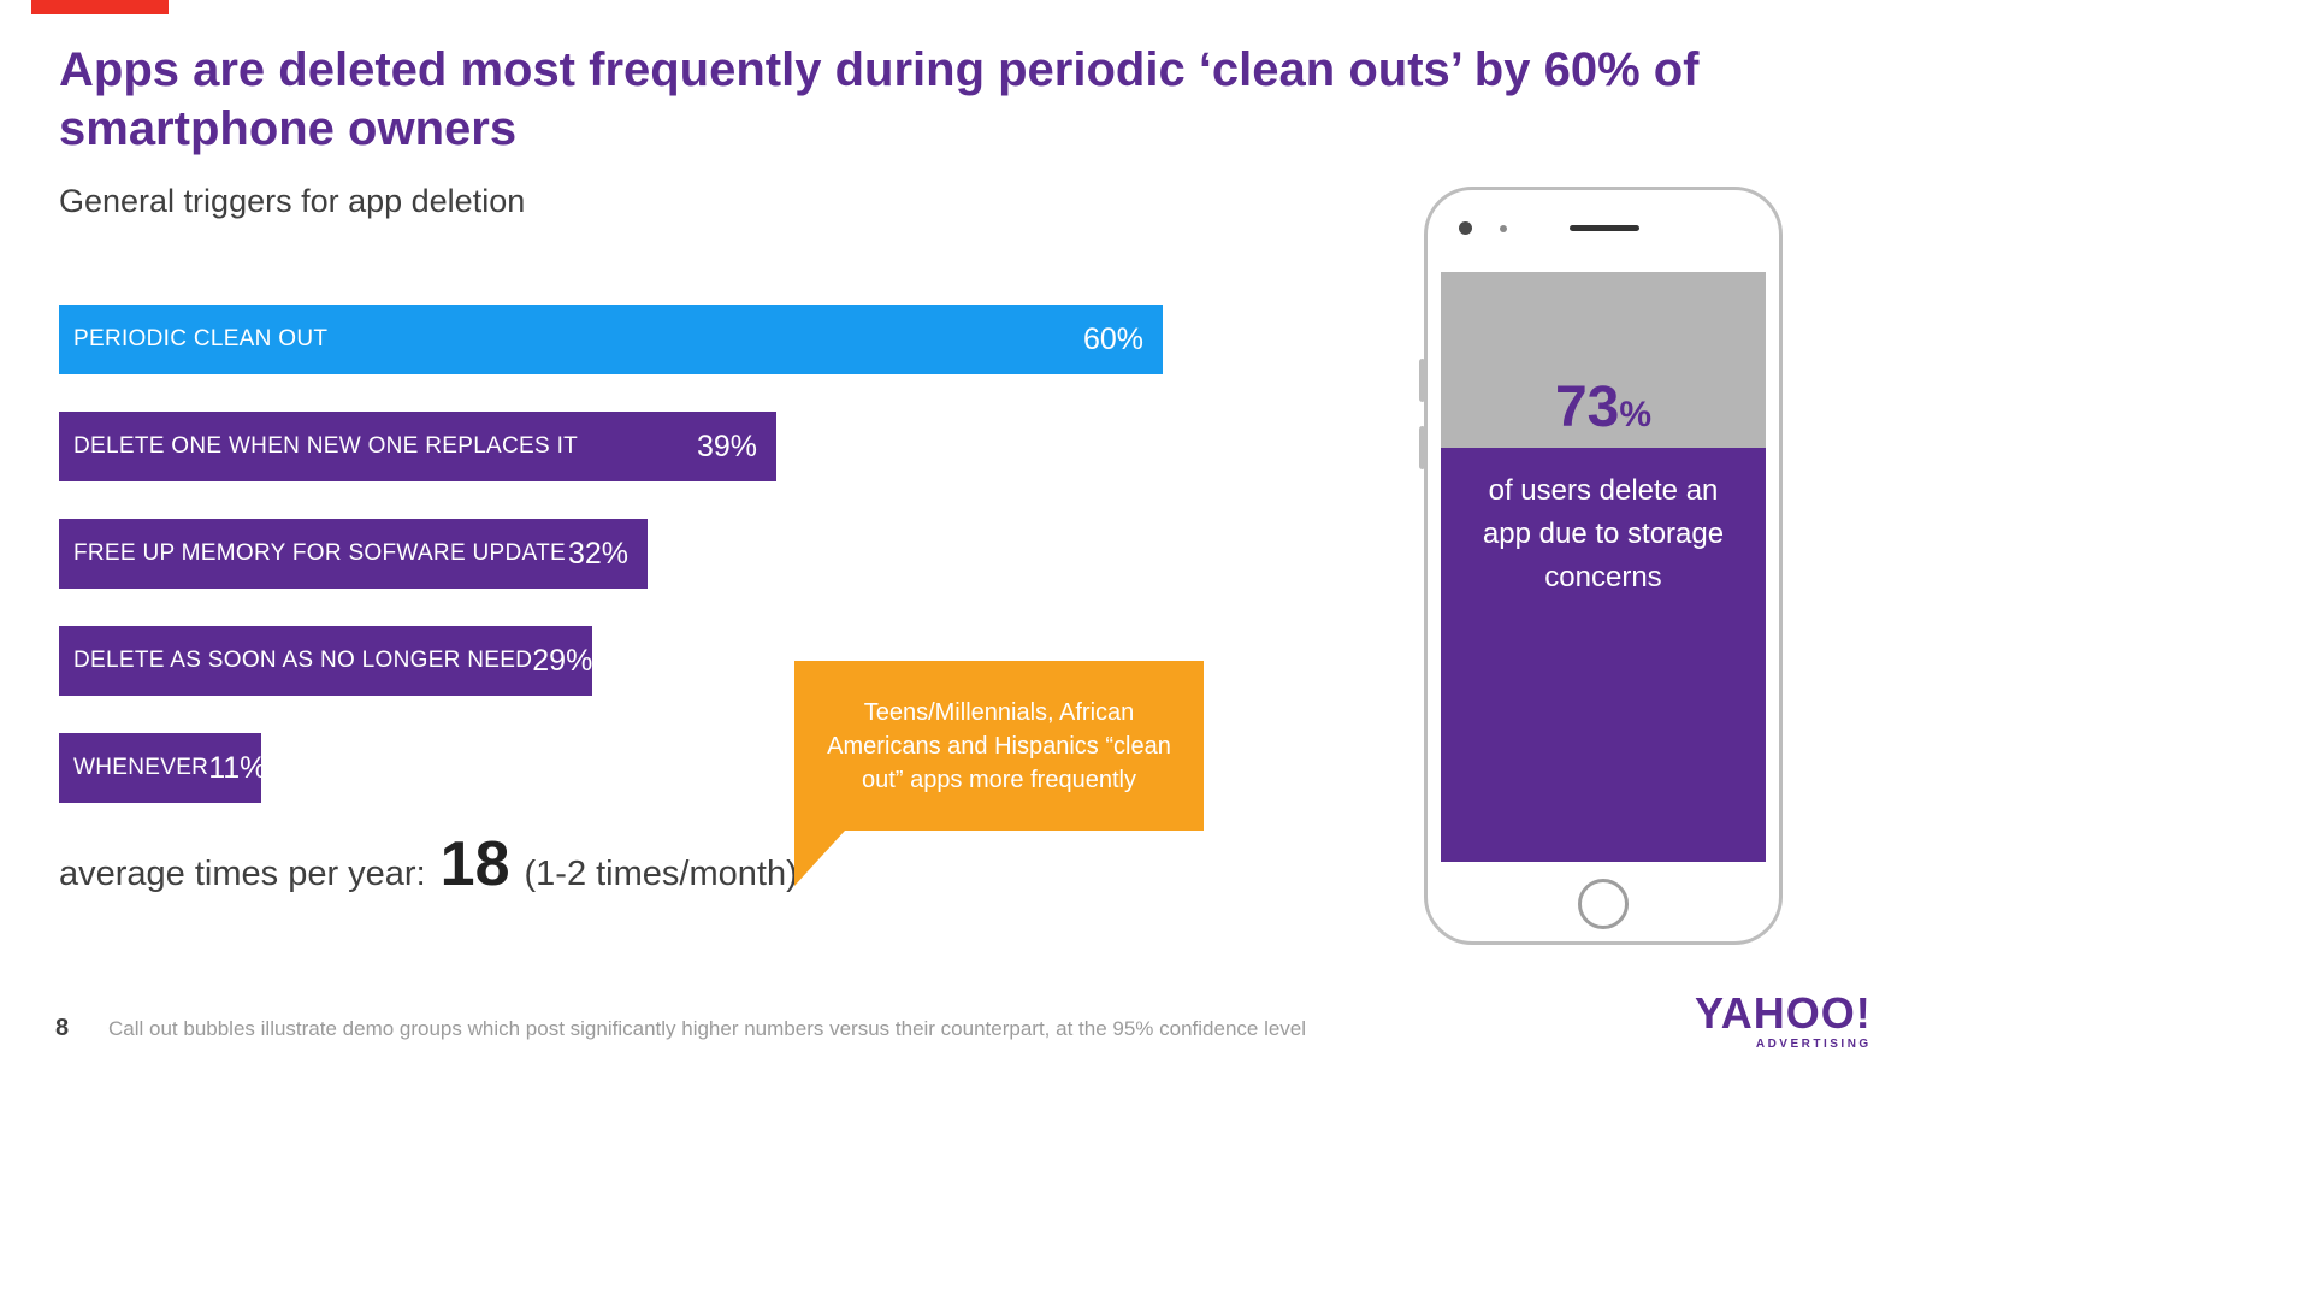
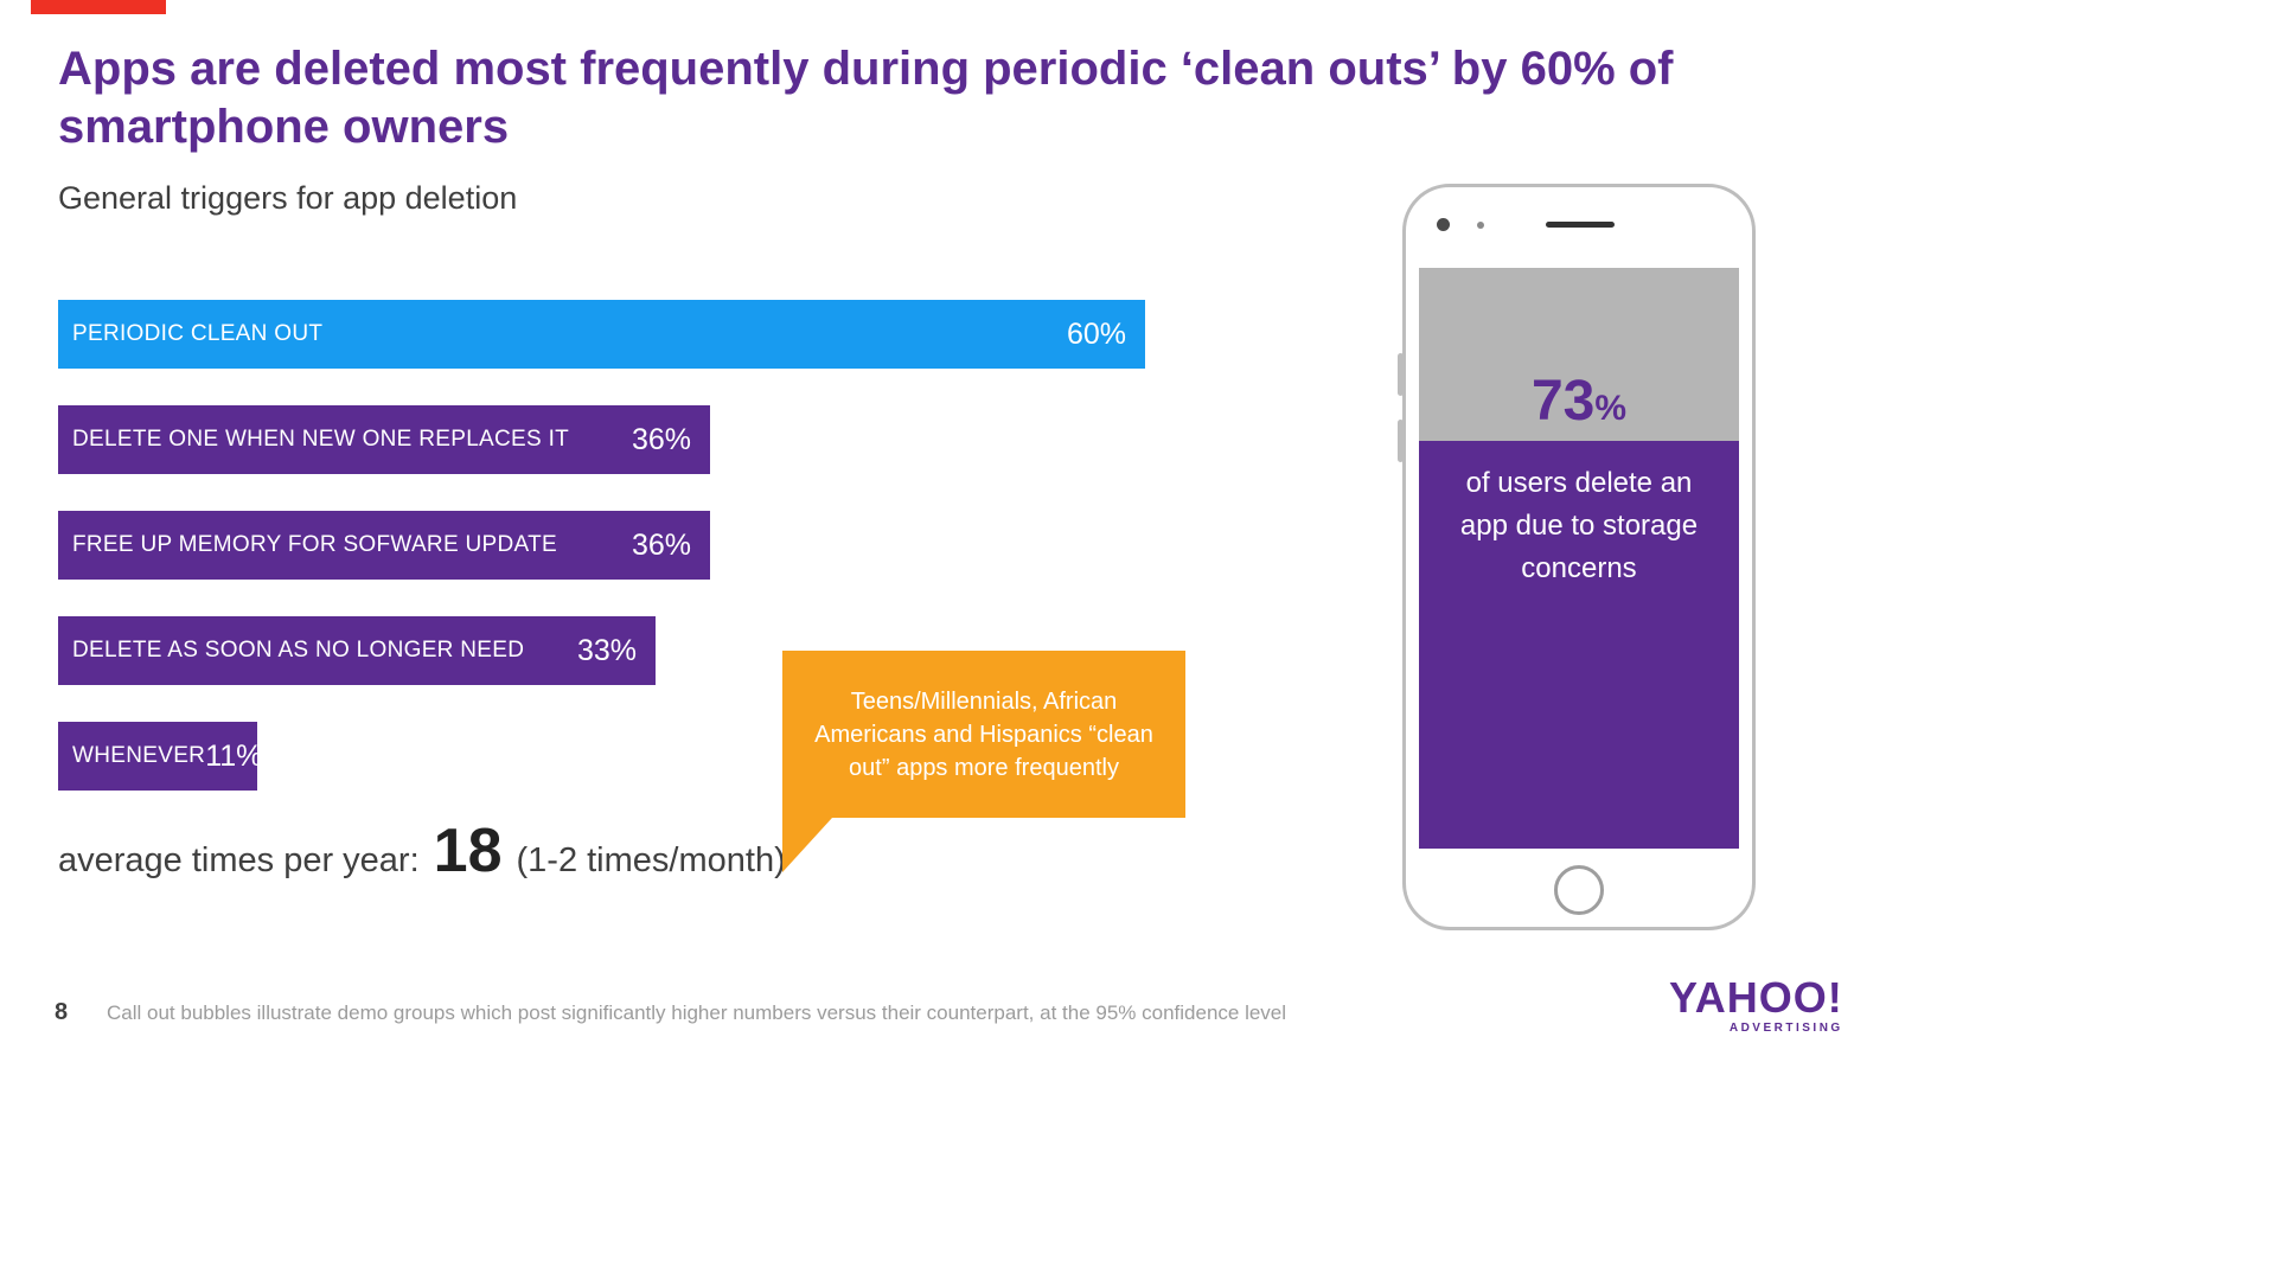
DELETE ONE WHEN NEW ONE REPLACES IT: 39% -> 36%
FREE UP MEMORY FOR SOFWARE UPDATE: 32% -> 36%
DELETE AS SOON AS NO LONGER NEED: 29% -> 33%
